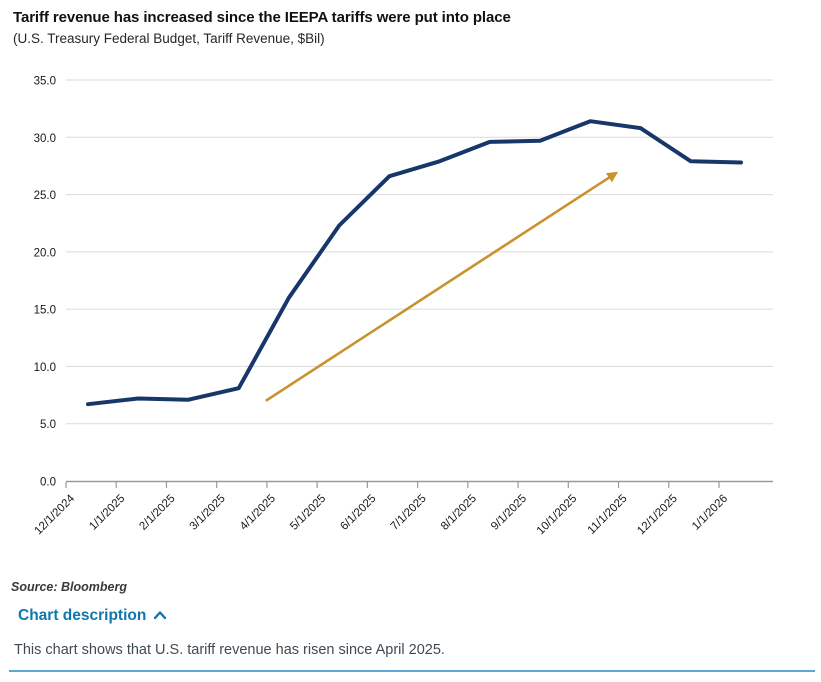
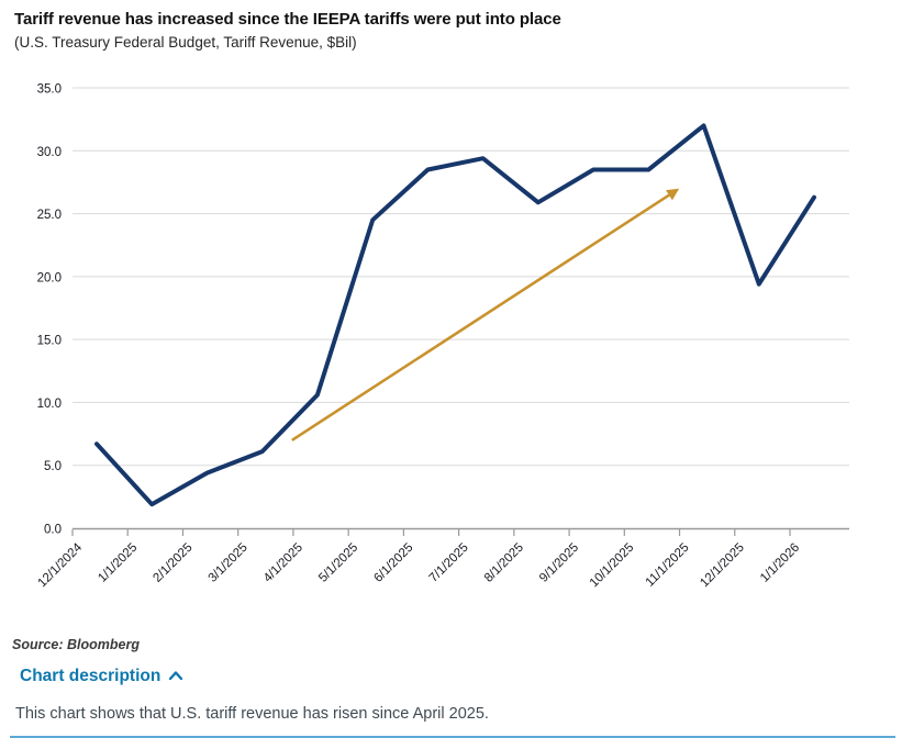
1/1/2025: 7.2 -> 1.9
2/1/2025: 7.1 -> 4.4
3/1/2025: 8.1 -> 6.1
4/1/2025: 16.0 -> 10.6
5/1/2025: 22.3 -> 24.5
6/1/2025: 26.6 -> 28.5
7/1/2025: 27.9 -> 29.4
8/1/2025: 29.6 -> 25.9
9/1/2025: 29.7 -> 28.5
10/1/2025: 31.4 -> 28.5
11/1/2025: 30.8 -> 32.0
12/1/2025: 27.9 -> 19.4
1/1/2026: 27.8 -> 26.3
